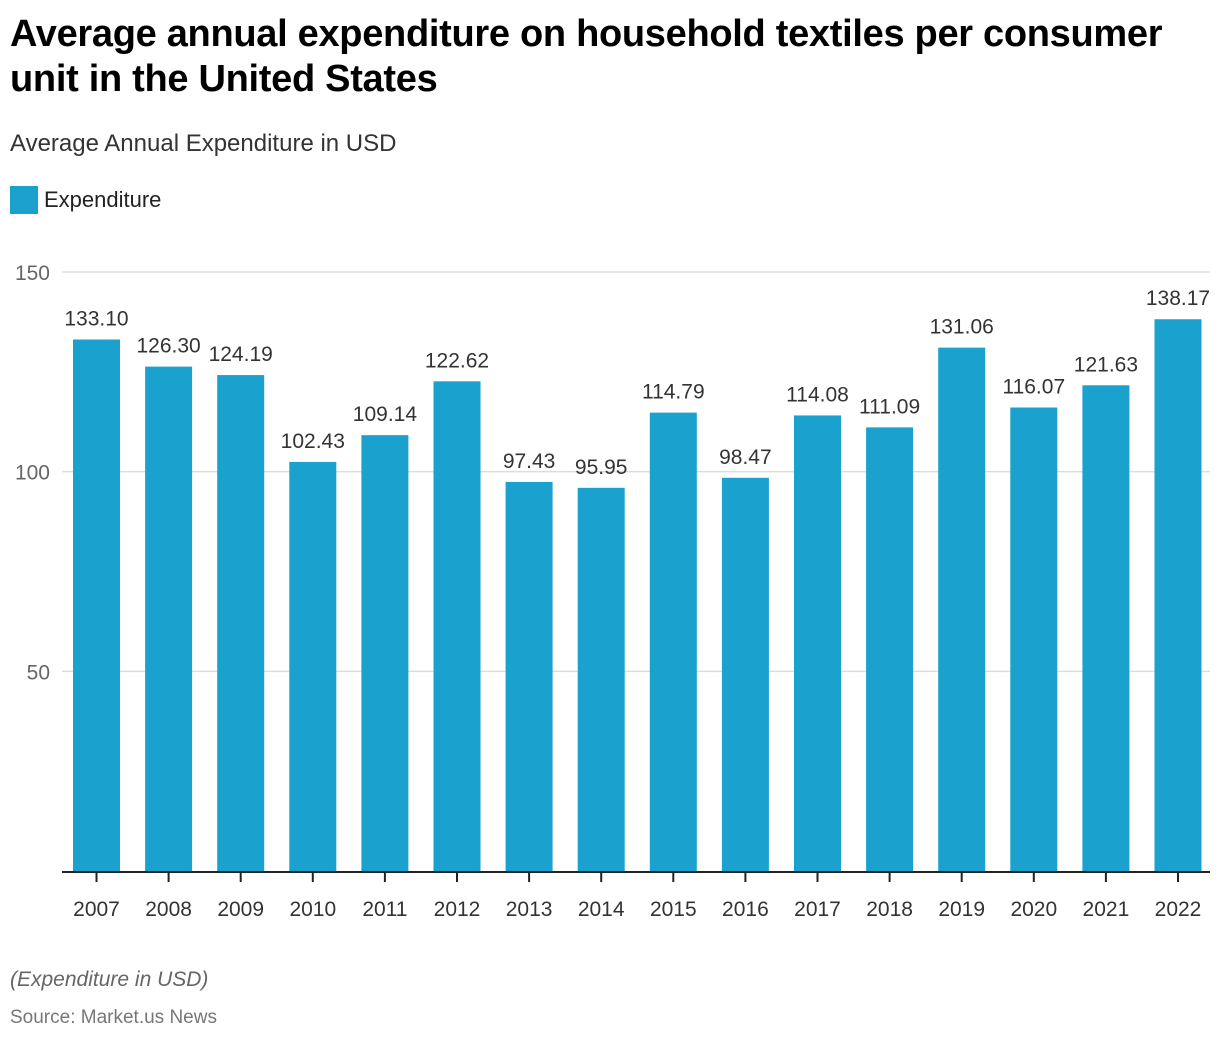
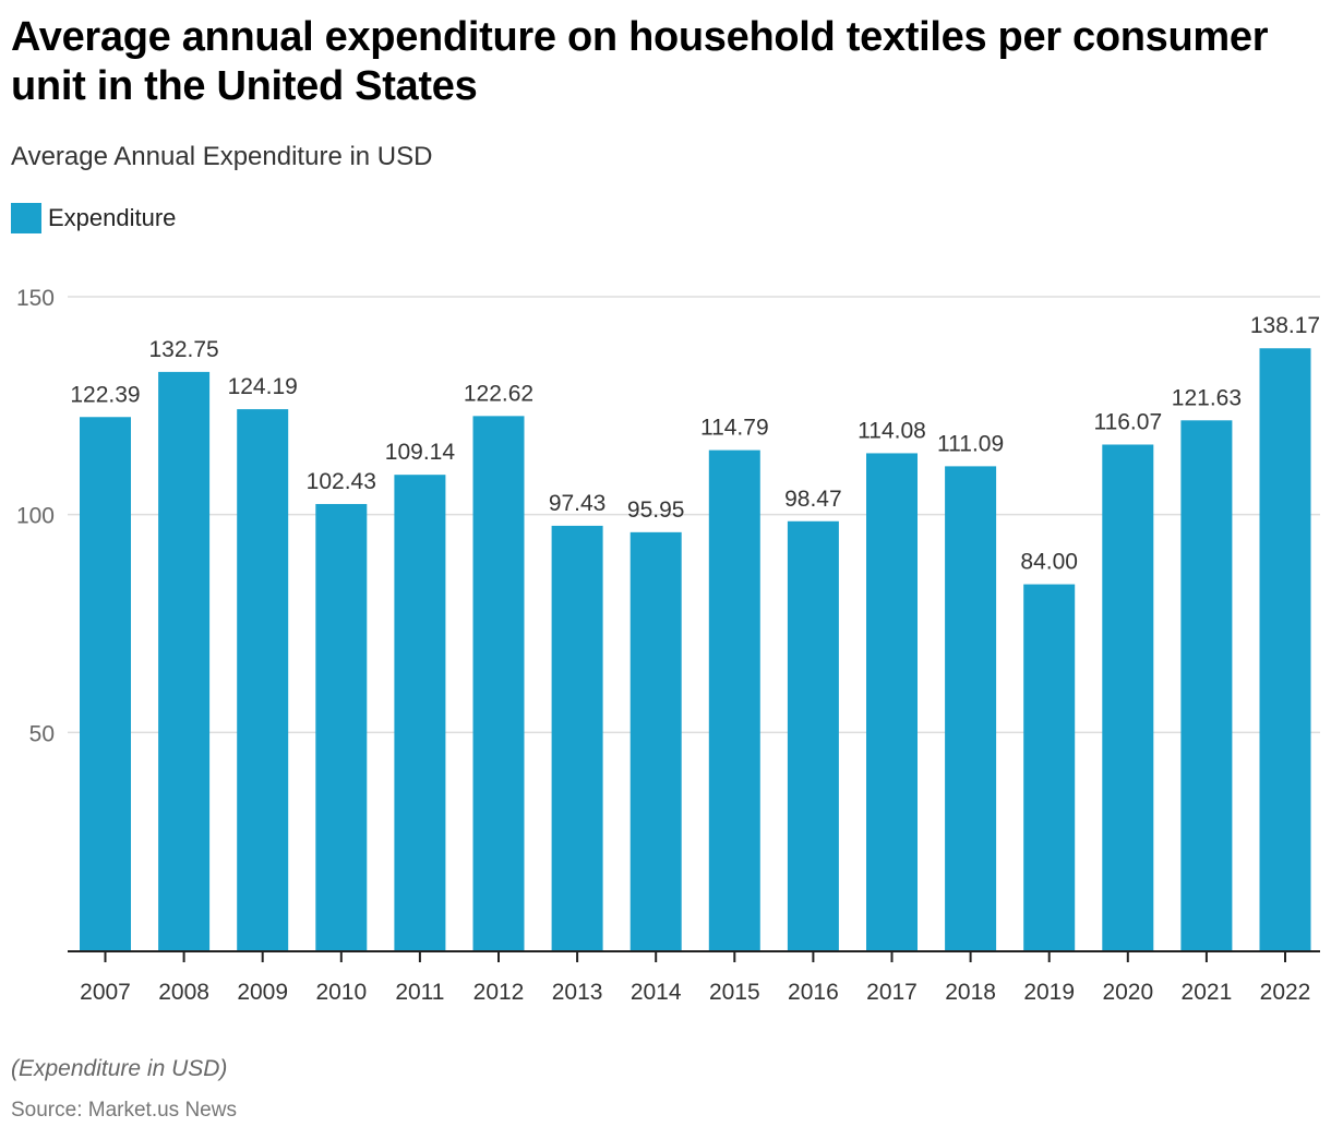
2007: 133.10 -> 122.39
2008: 126.30 -> 132.75
2019: 131.06 -> 84.00
